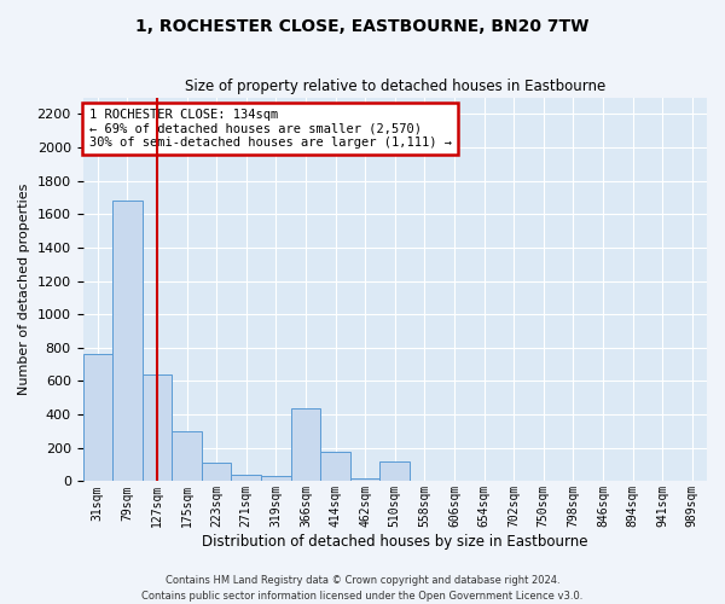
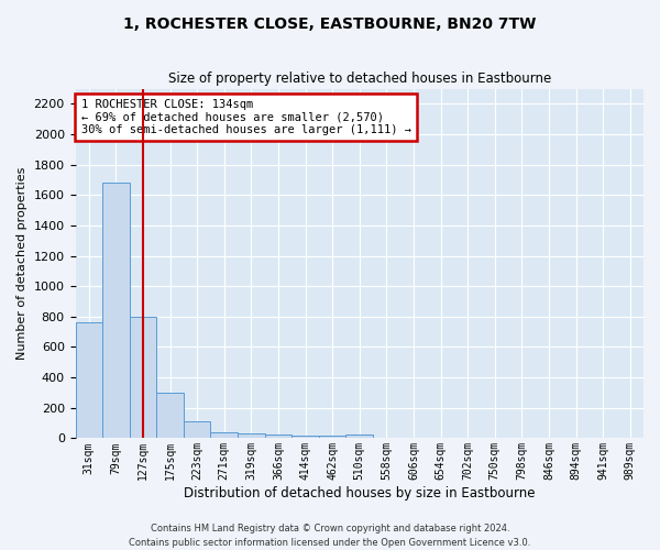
127sqm: 640 -> 800
366sqm: 440 -> 20
414sqm: 180 -> 20
510sqm: 120 -> 20
